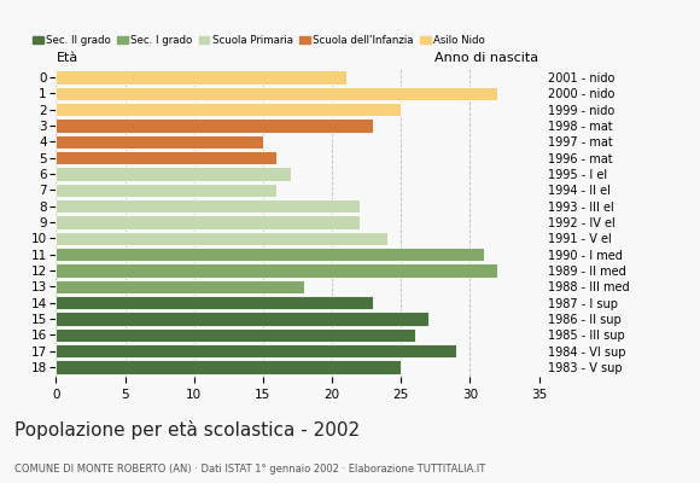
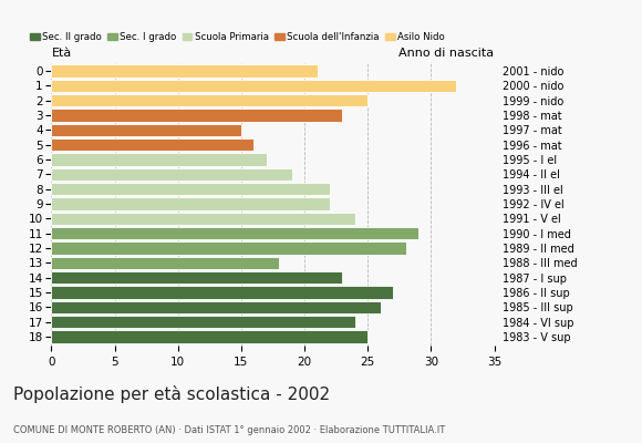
7: 16 -> 19
11: 31 -> 29
12: 32 -> 28
17: 29 -> 24
